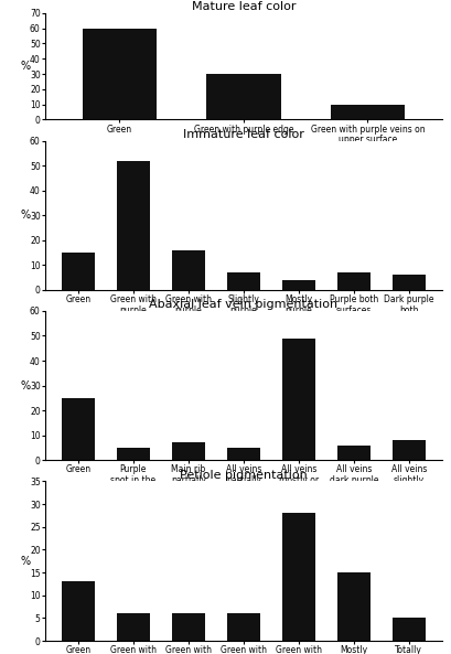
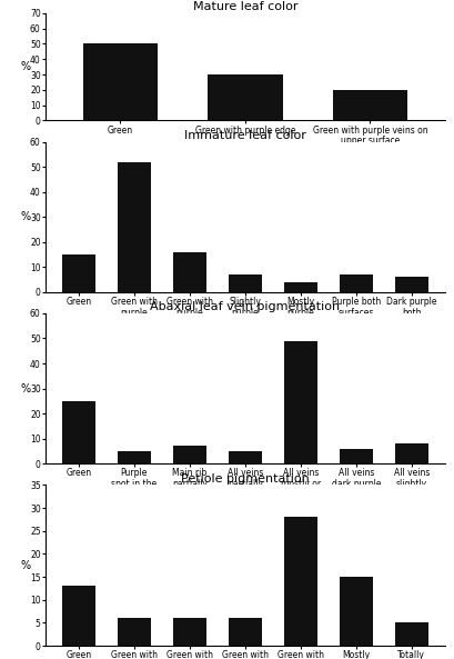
Mature leaf color/Green: 60 -> 50
Mature leaf color/Green with purple veins on upper surface: 10 -> 20
